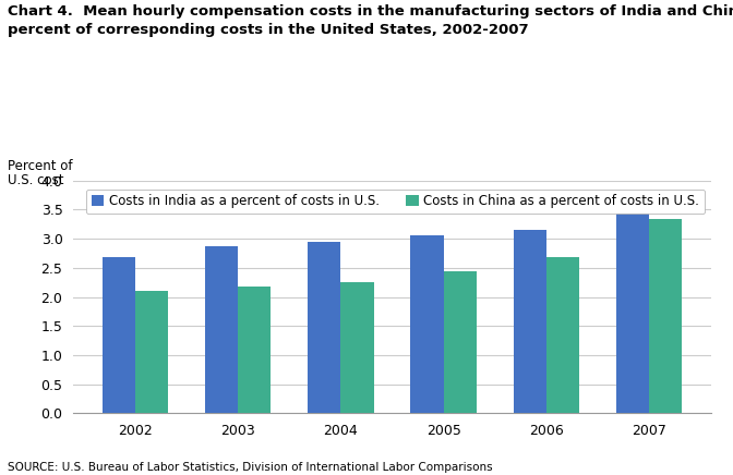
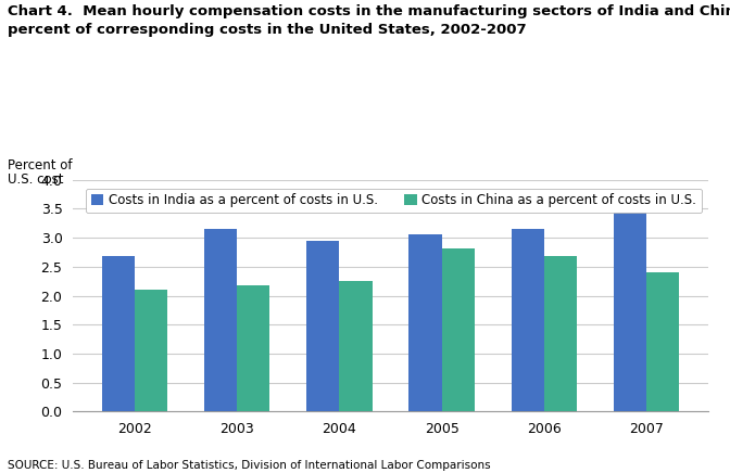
Costs in India as a percent of costs in U.S./2003: 2.87 -> 3.16
Costs in China as a percent of costs in U.S./2005: 2.44 -> 2.82
Costs in China as a percent of costs in U.S./2007: 3.34 -> 2.40
